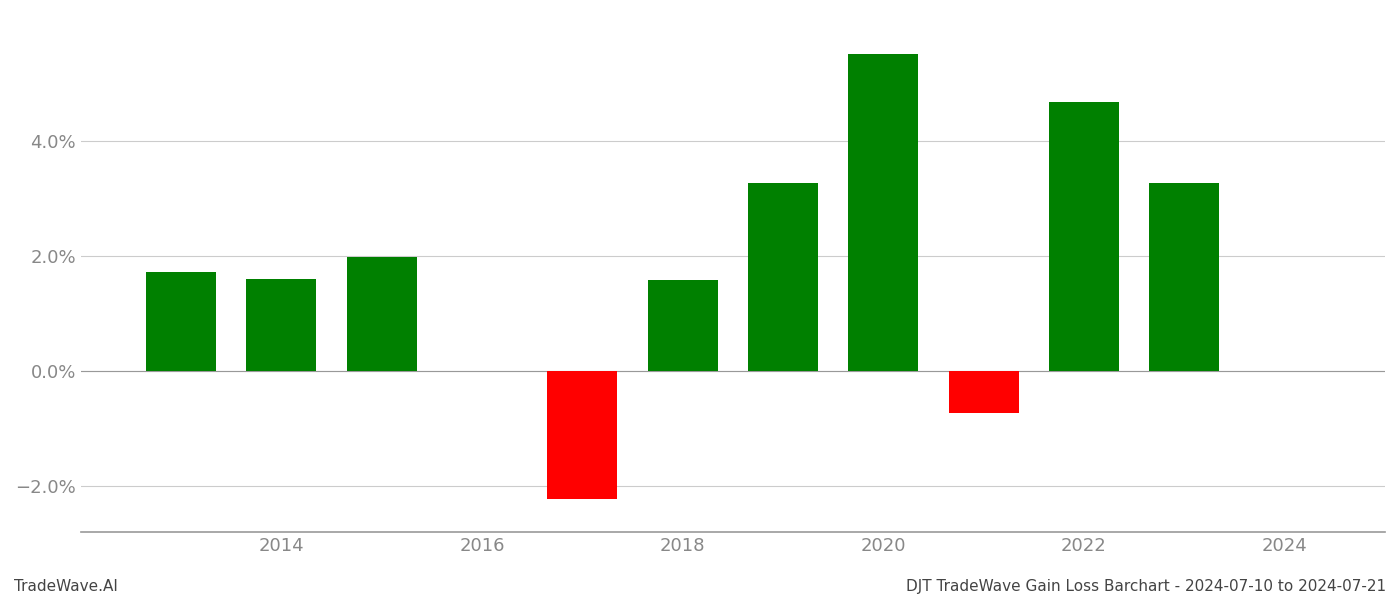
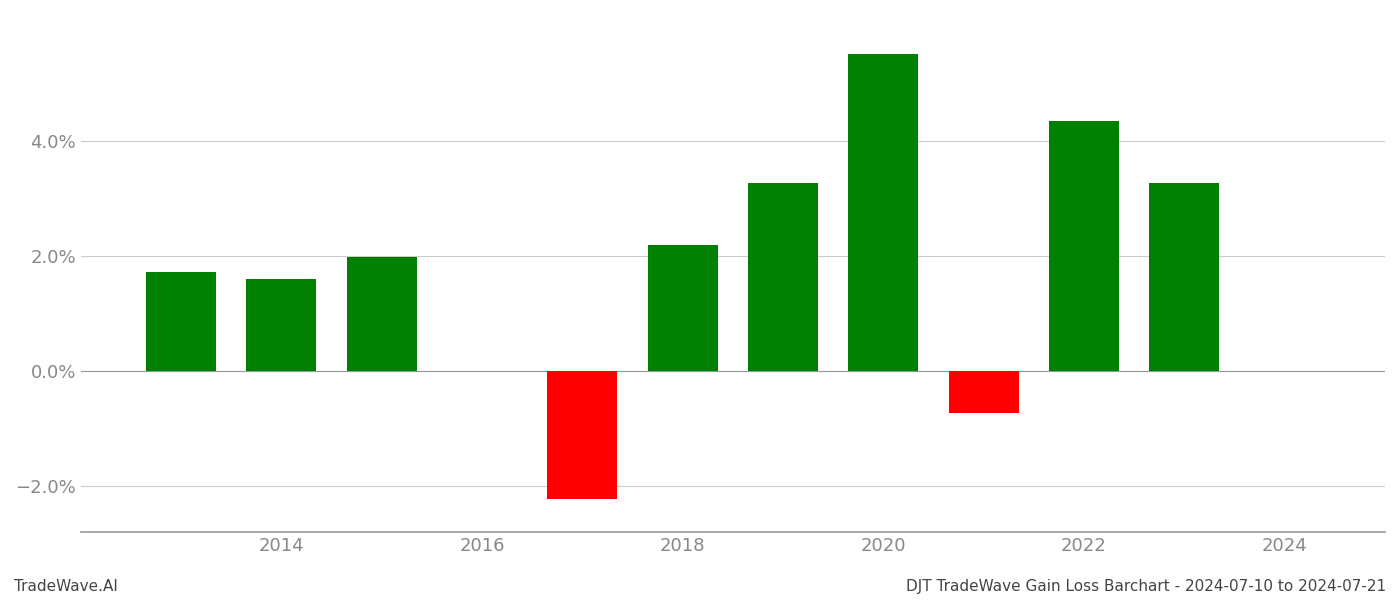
2018: 1.58% -> 2.20%
2022: 4.68% -> 4.36%
